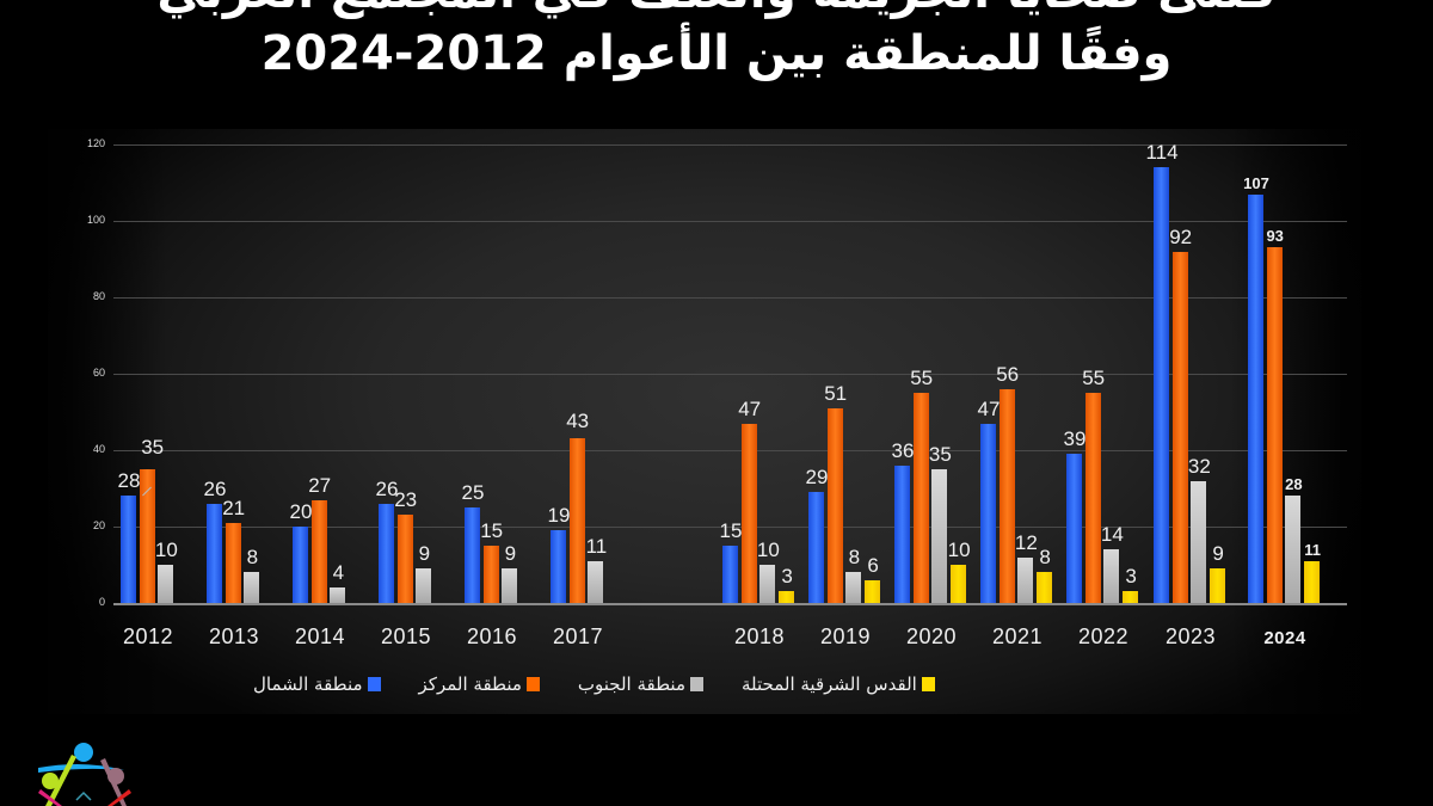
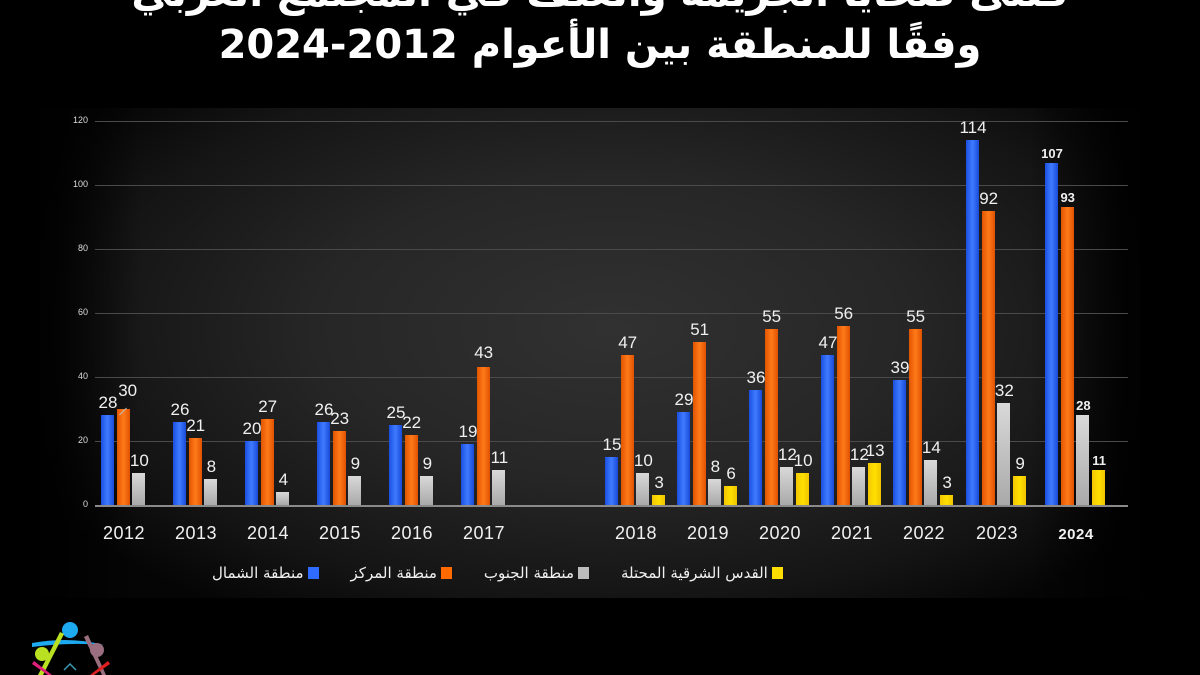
منطقة المركز/2012: 35 -> 30
منطقة المركز/2016: 15 -> 22
منطقة الجنوب/2020: 35 -> 12
القدس الشرقية المحتلة/2021: 8 -> 13
